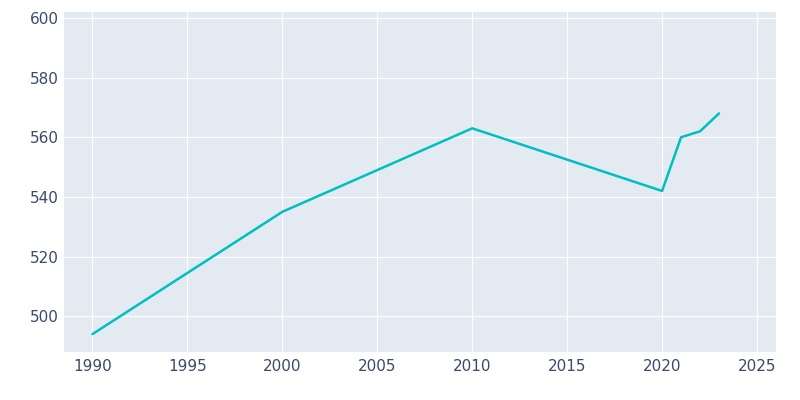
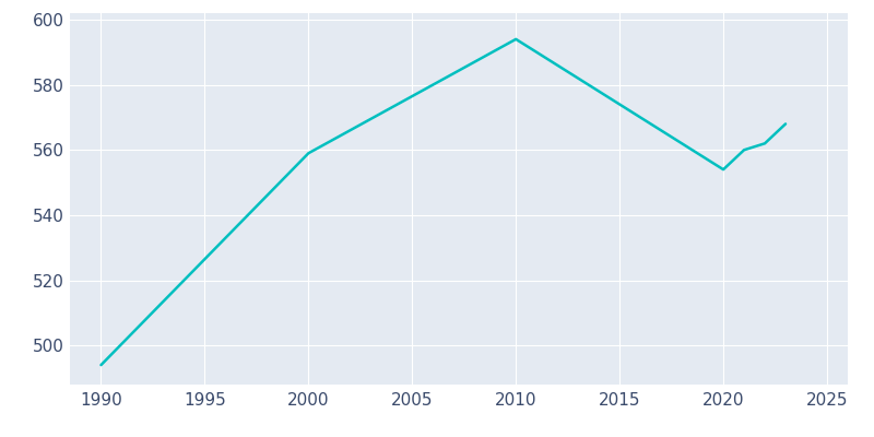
2000: 535 -> 559
2010: 563 -> 594
2020: 542 -> 554
